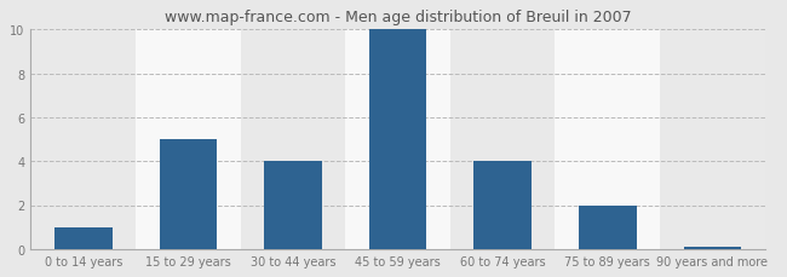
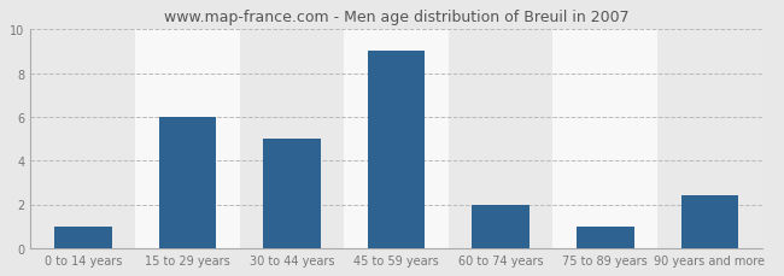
15 to 29 years: 5.0 -> 6.0
30 to 44 years: 4.0 -> 5.0
45 to 59 years: 10.0 -> 9.0
60 to 74 years: 4.0 -> 2.0
75 to 89 years: 2.0 -> 1.0
90 years and more: 0.1 -> 2.4
